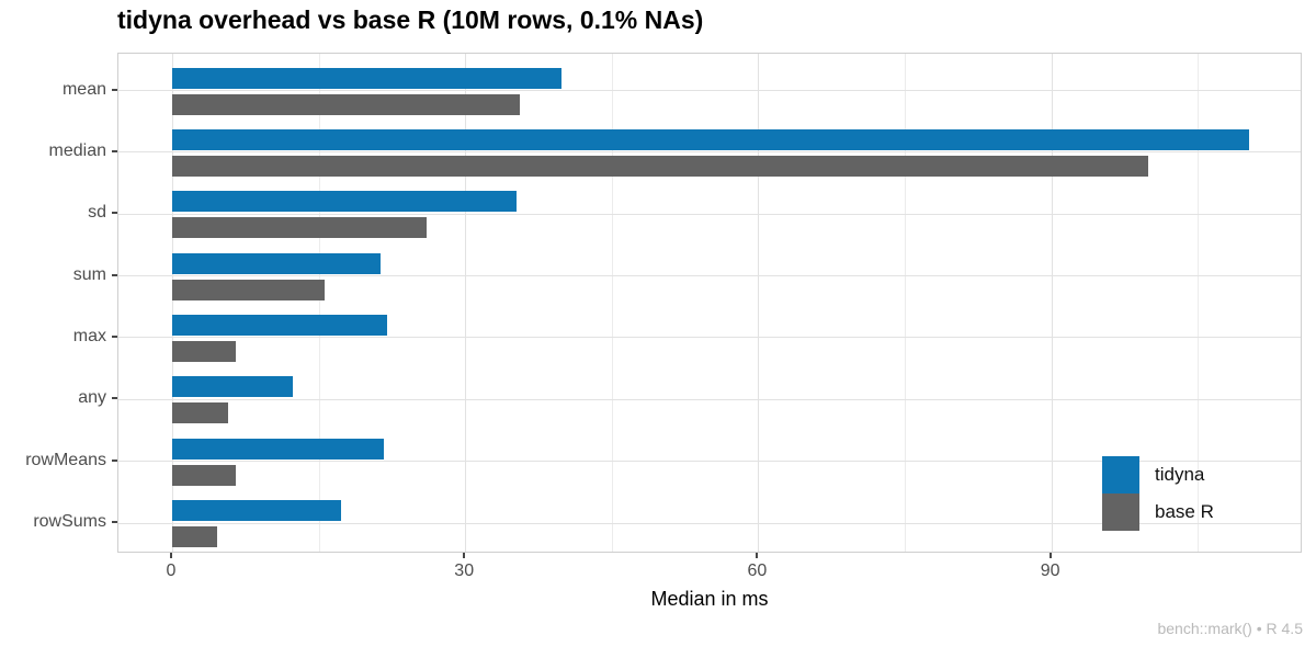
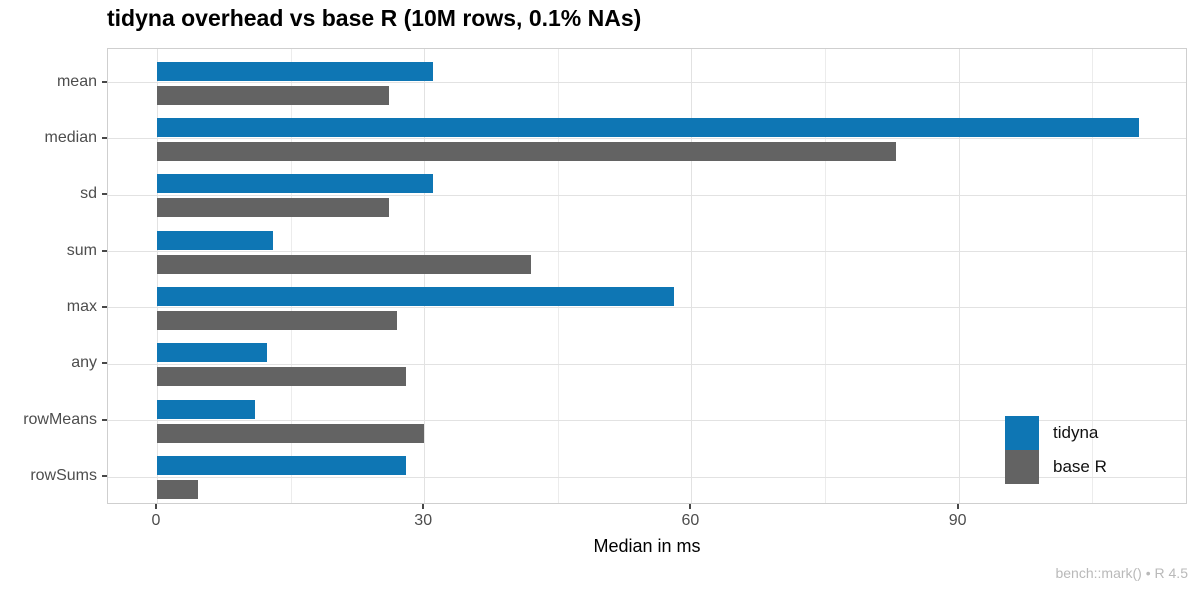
tidyna/mean: 40 -> 31
base R/mean: 36 -> 26
base R/median: 100 -> 83
tidyna/sd: 35 -> 31
tidyna/sum: 21 -> 13
base R/sum: 16 -> 42
tidyna/max: 22 -> 58
base R/max: 6 -> 27
base R/any: 6 -> 28
tidyna/rowMeans: 22 -> 11
base R/rowMeans: 6 -> 30
tidyna/rowSums: 17 -> 28
